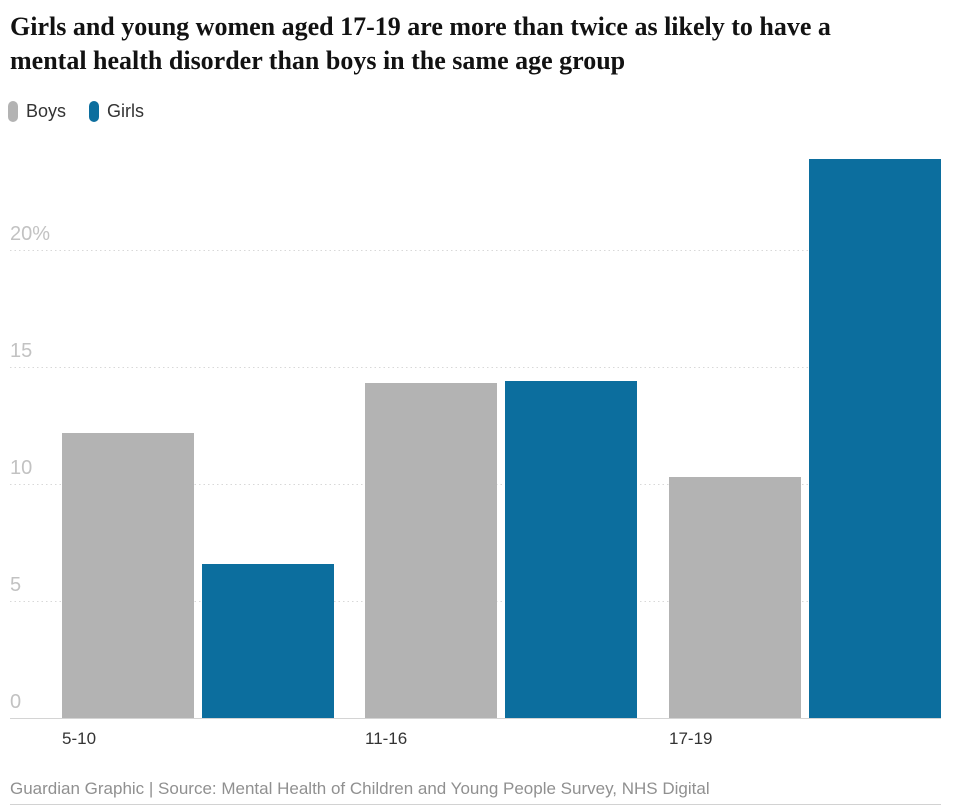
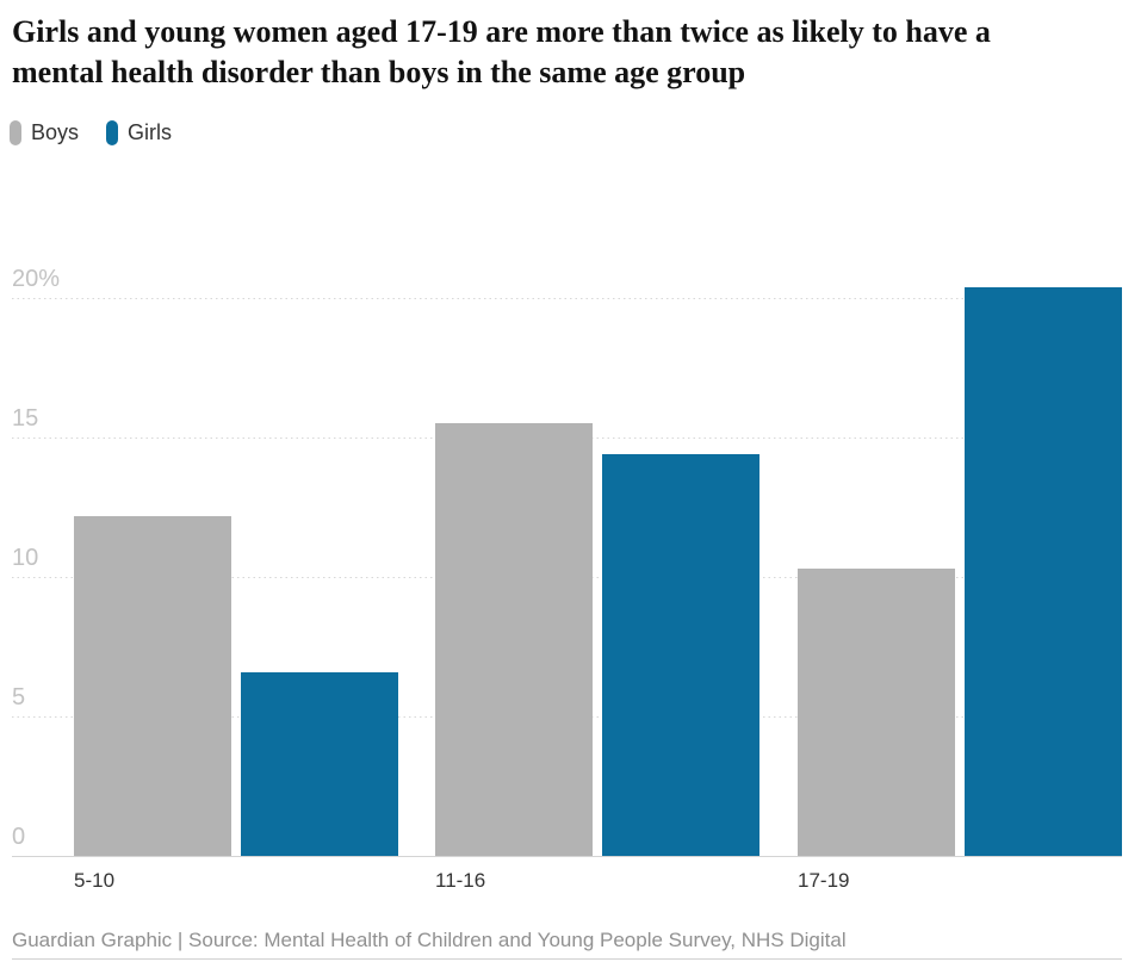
Boys/11-16: 14.3% -> 15.5%
Girls/17-19: 23.9% -> 20.4%
